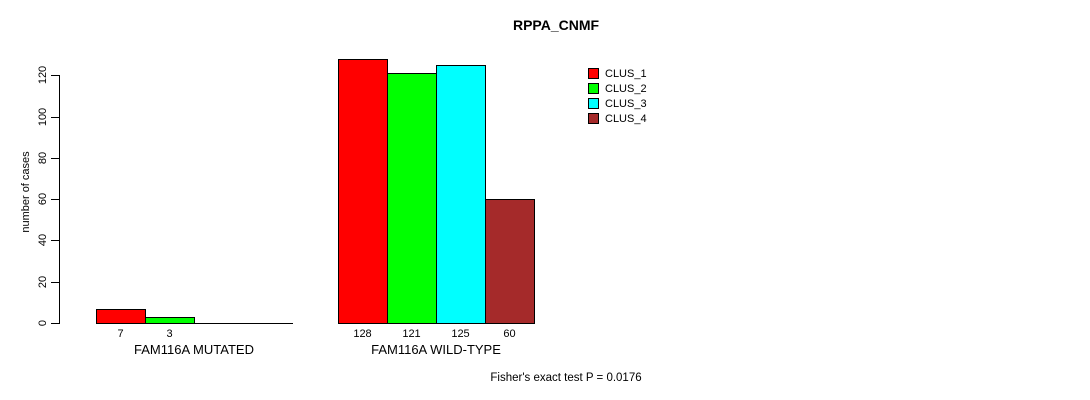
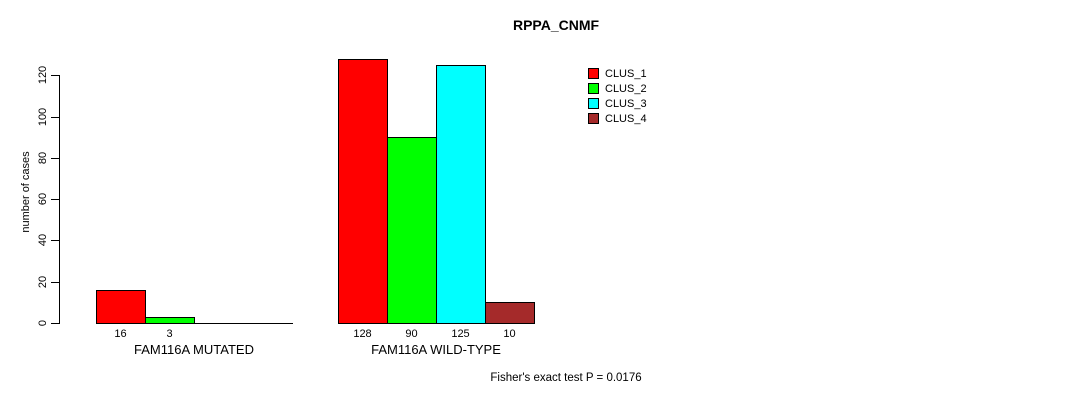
CLUS_1/FAM116A MUTATED: 7 -> 16
CLUS_2/FAM116A WILD-TYPE: 121 -> 90
CLUS_4/FAM116A WILD-TYPE: 60 -> 10
